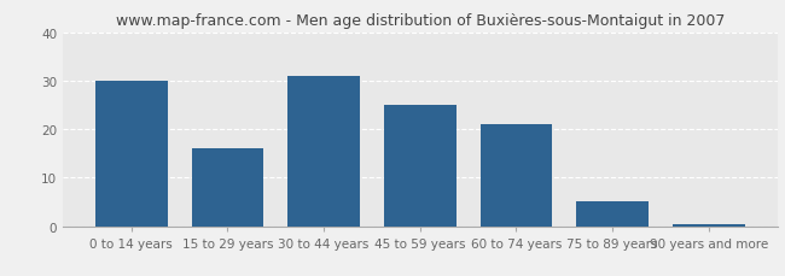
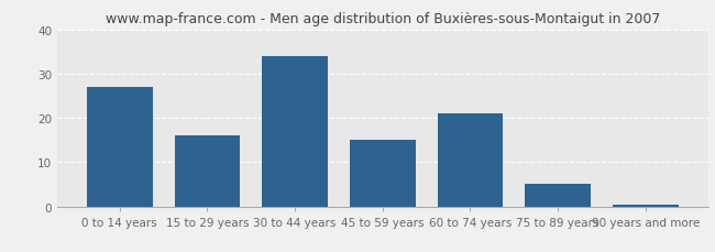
0 to 14 years: 30.0 -> 27.0
30 to 44 years: 31.0 -> 34.0
45 to 59 years: 25.0 -> 15.0
